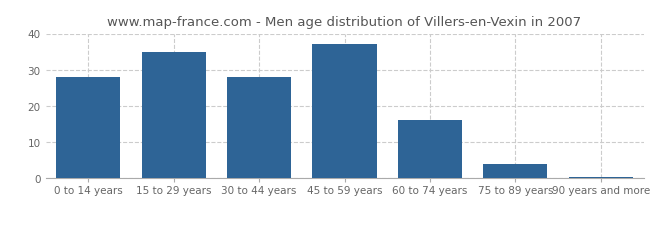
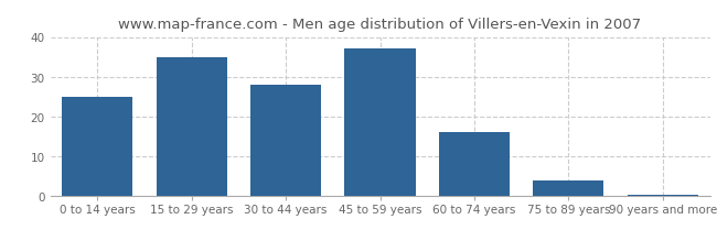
0 to 14 years: 28.0 -> 25.0
